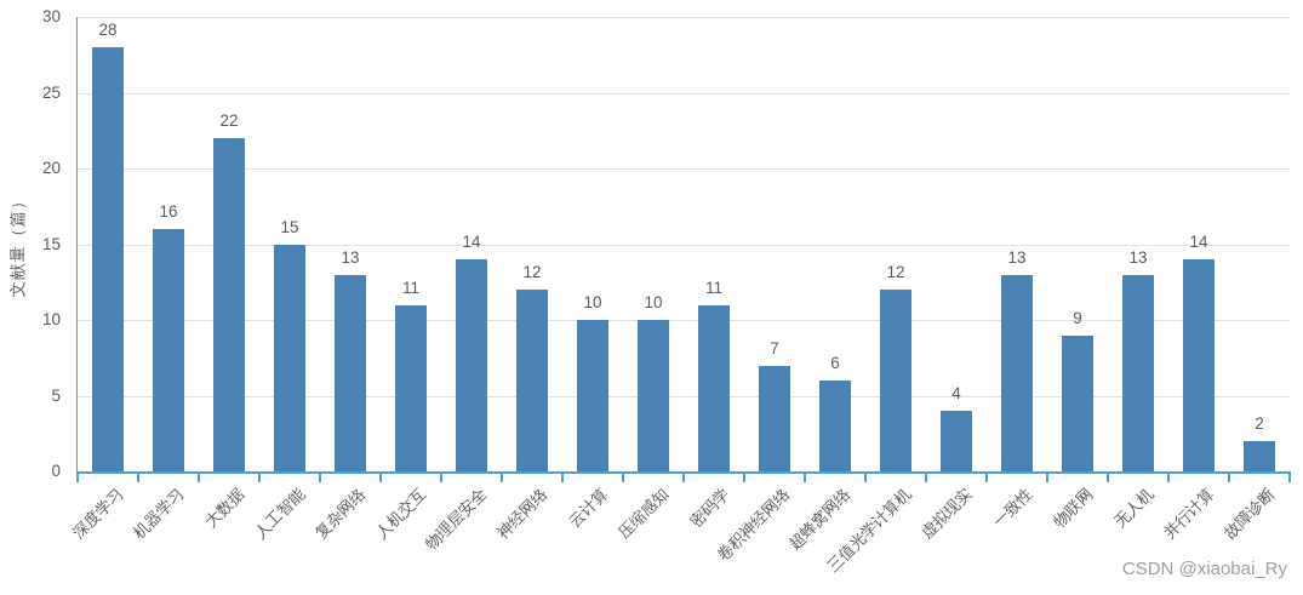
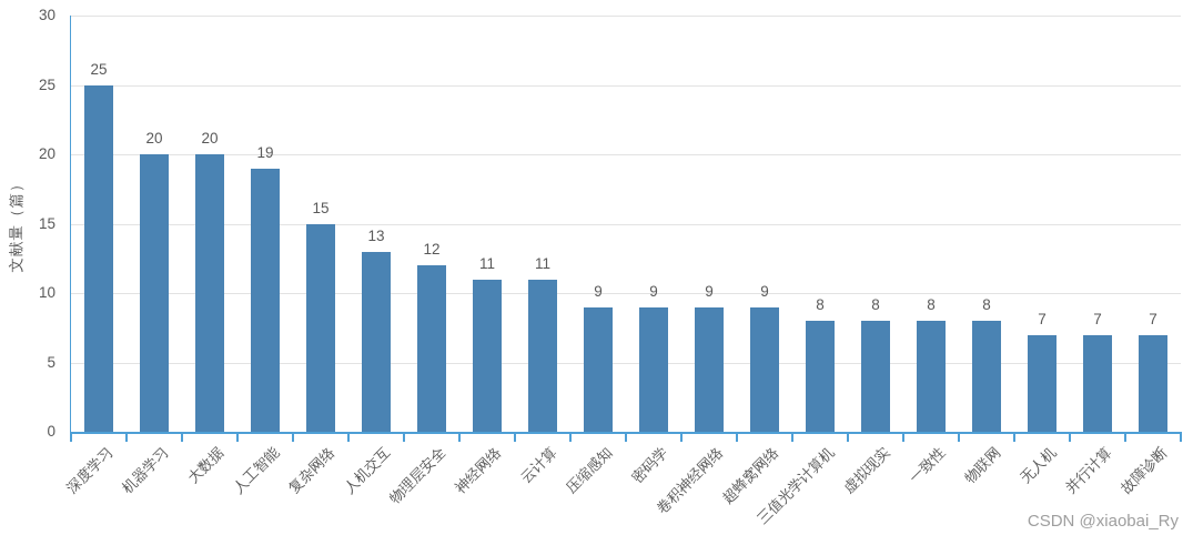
深度学习: 28 -> 25
机器学习: 16 -> 20
大数据: 22 -> 20
人工智能: 15 -> 19
复杂网络: 13 -> 15
人机交互: 11 -> 13
物理层安全: 14 -> 12
神经网络: 12 -> 11
云计算: 10 -> 11
压缩感知: 10 -> 9
密码学: 11 -> 9
卷积神经网络: 7 -> 9
超蜂窝网络: 6 -> 9
三值光学计算机: 12 -> 8
虚拟现实: 4 -> 8
一致性: 13 -> 8
物联网: 9 -> 8
无人机: 13 -> 7
并行计算: 14 -> 7
故障诊断: 2 -> 7
